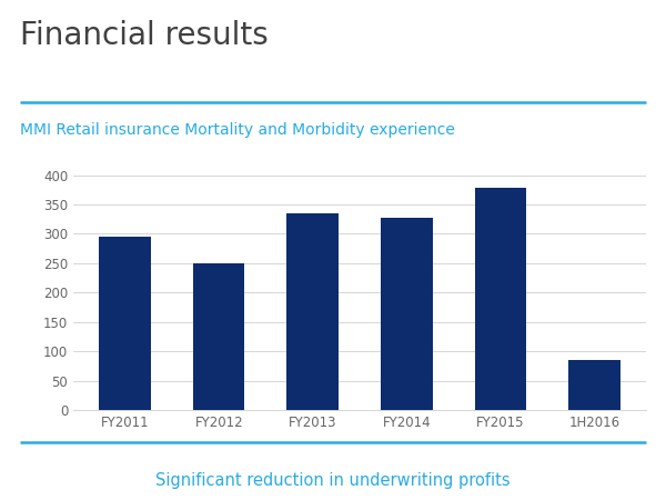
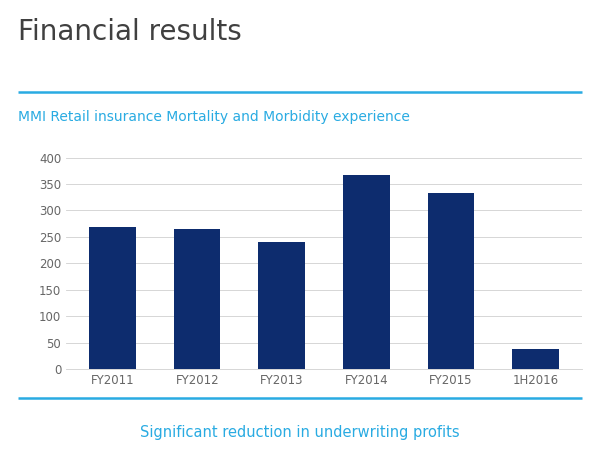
FY2011: 295 -> 268
FY2012: 249 -> 264
FY2013: 335 -> 240
FY2014: 328 -> 366
FY2015: 378 -> 332
1H2016: 85 -> 38
